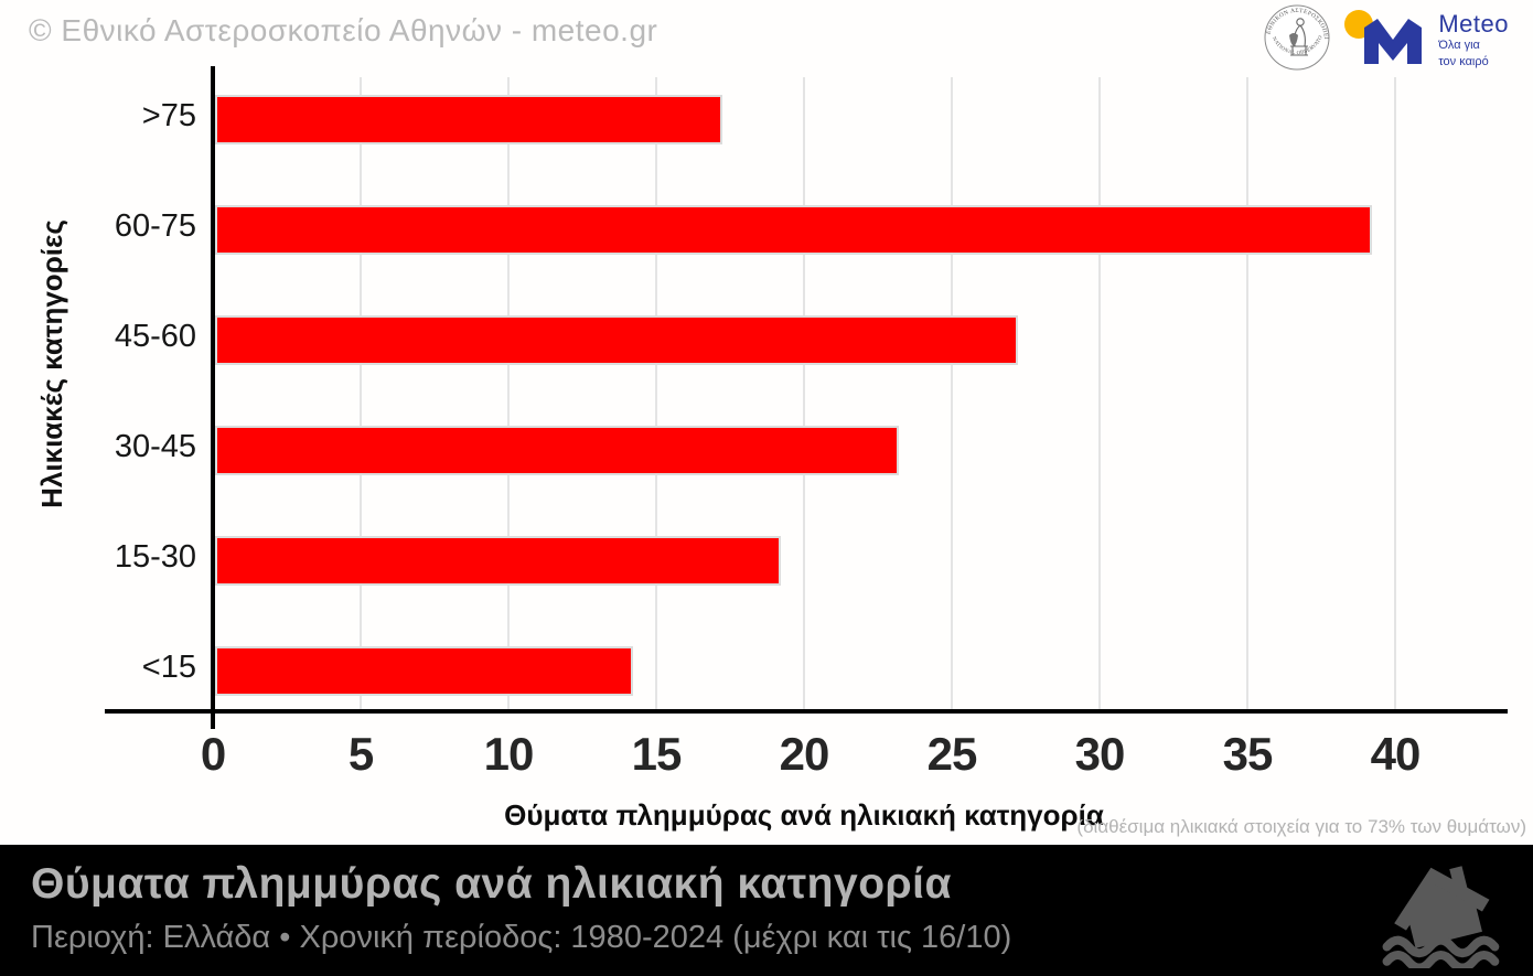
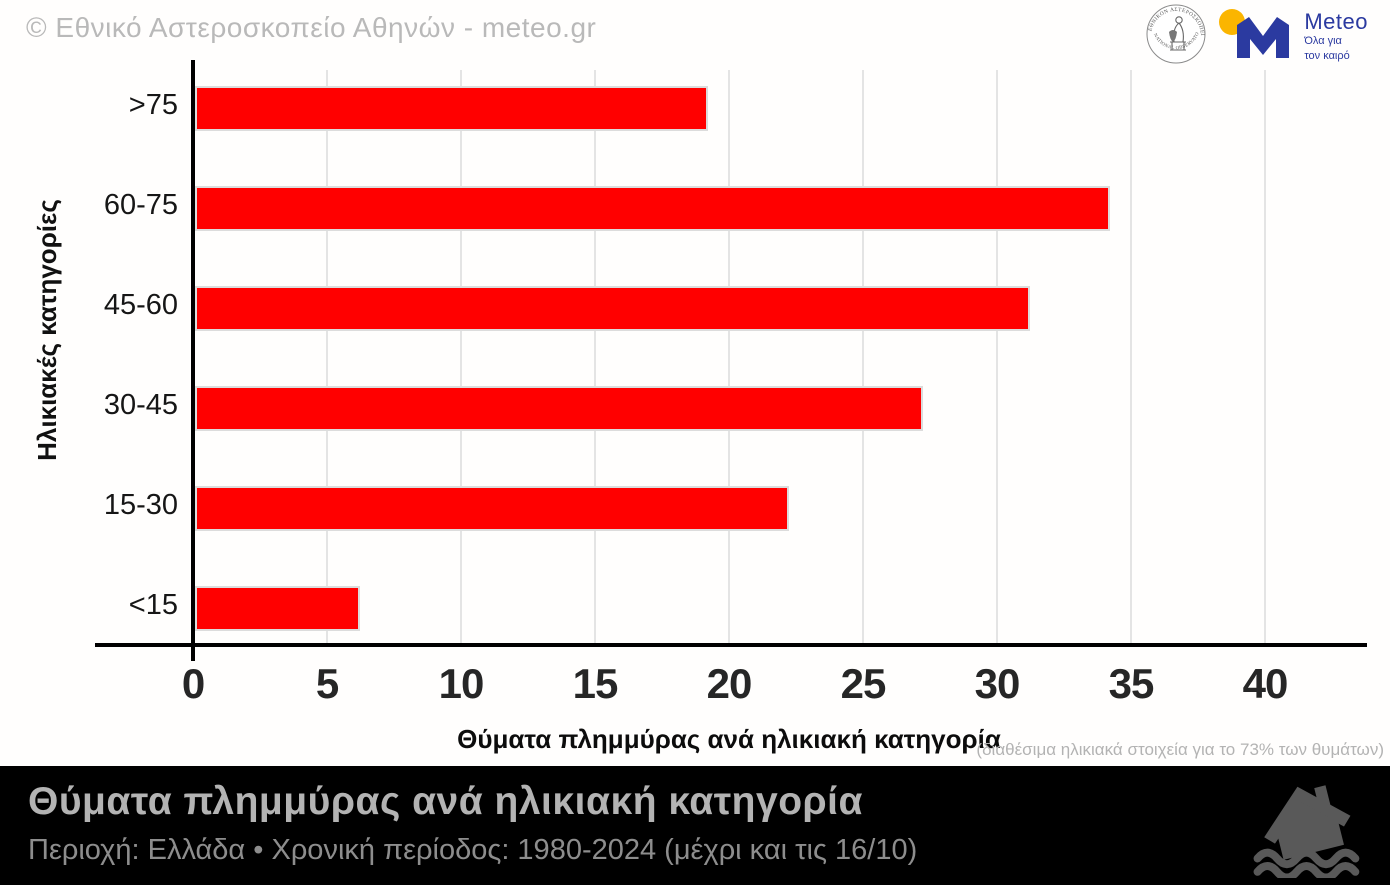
>75: 17 -> 19
60-75: 39 -> 34
45-60: 27 -> 31
30-45: 23 -> 27
15-30: 19 -> 22
<15: 14 -> 6
